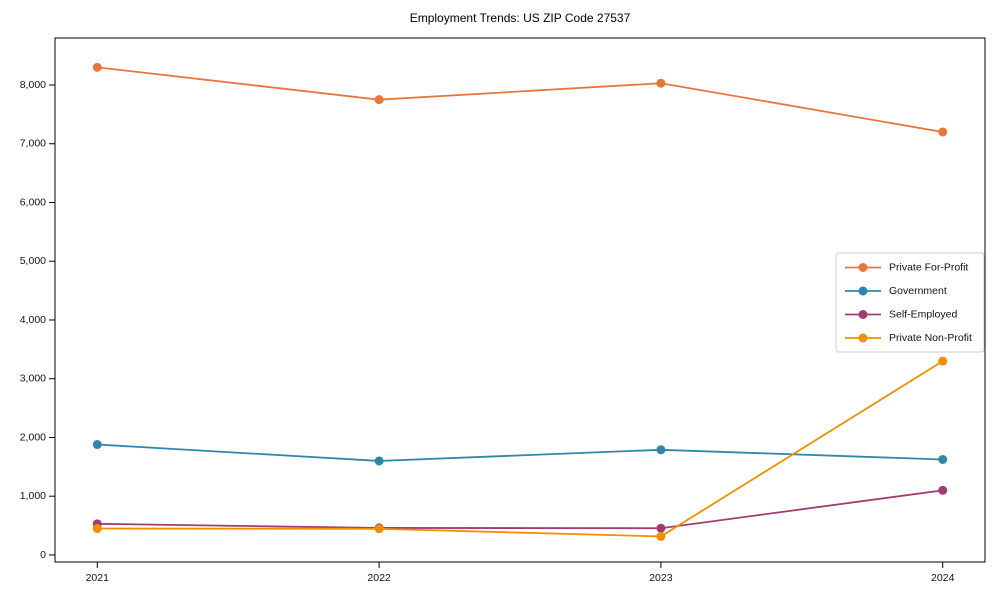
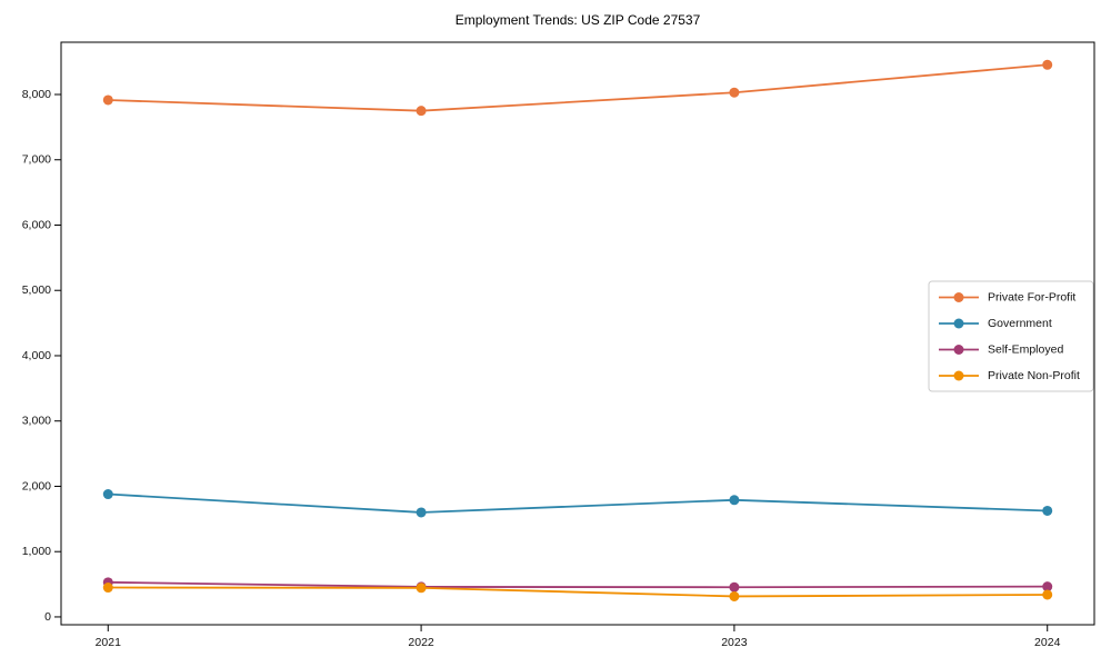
Private For-Profit/2021: 8300 -> 7900
Private For-Profit/2024: 7200 -> 8500
Self-Employed/2024: 1100 -> 500
Private Non-Profit/2024: 3300 -> 300
